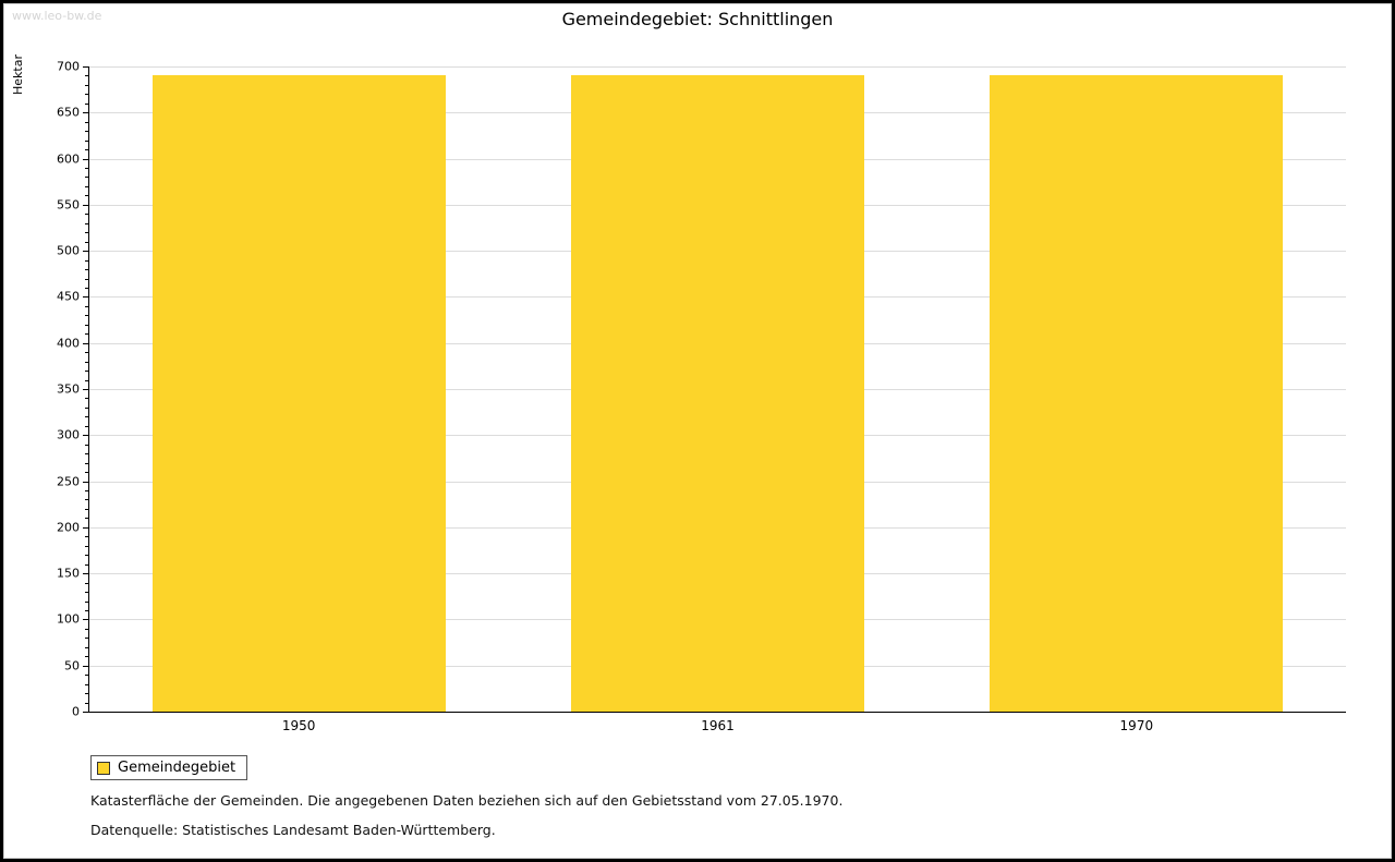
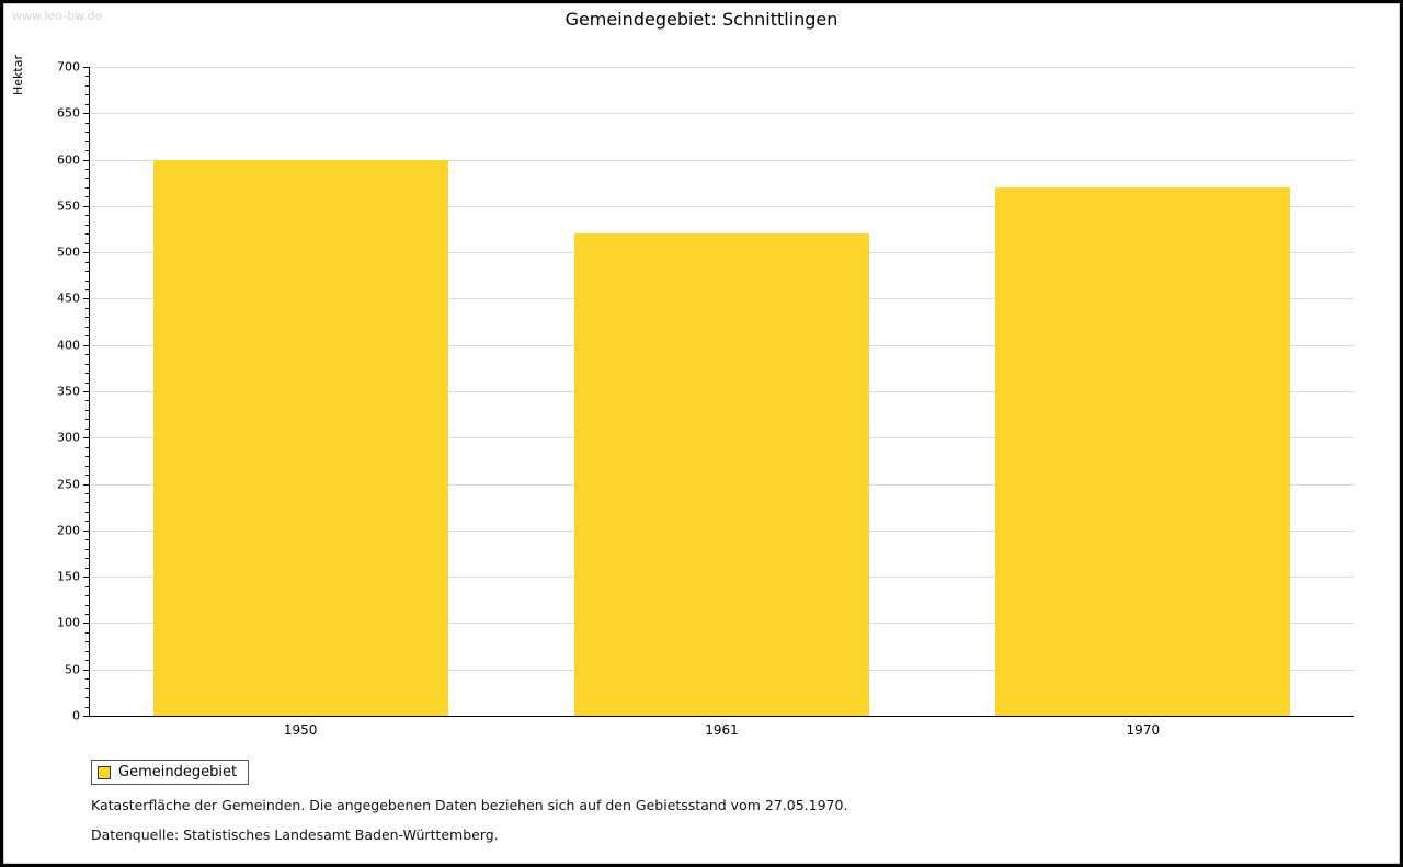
1950: 690 -> 600
1961: 690 -> 520
1970: 690 -> 570
